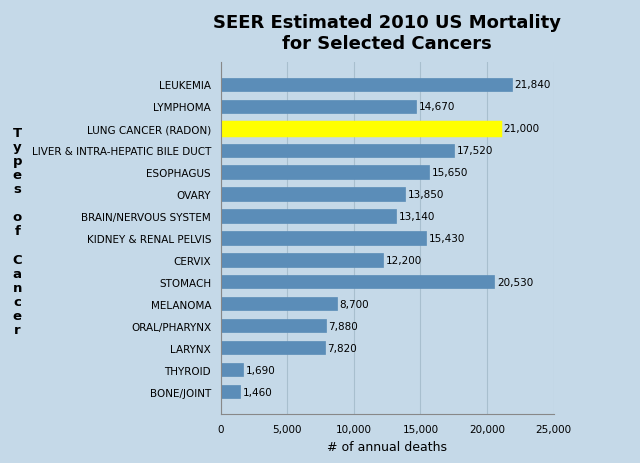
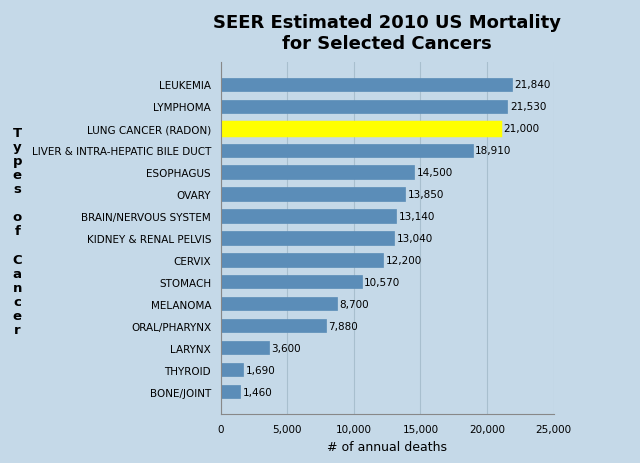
LYMPHOMA: 14,670 -> 21,530
LIVER & INTRA-HEPATIC BILE DUCT: 17,520 -> 18,910
ESOPHAGUS: 15,650 -> 14,500
KIDNEY & RENAL PELVIS: 15,430 -> 13,040
STOMACH: 20,530 -> 10,570
LARYNX: 7,820 -> 3,600
